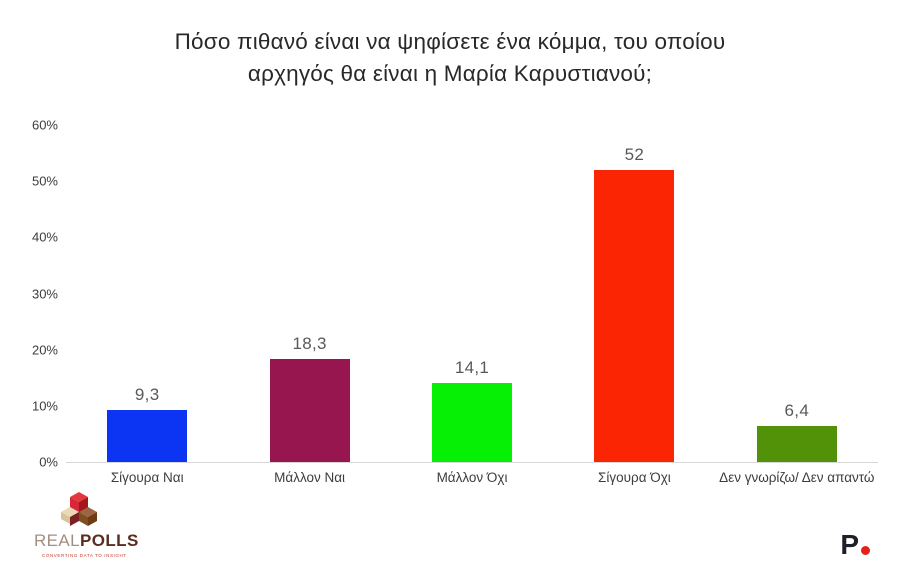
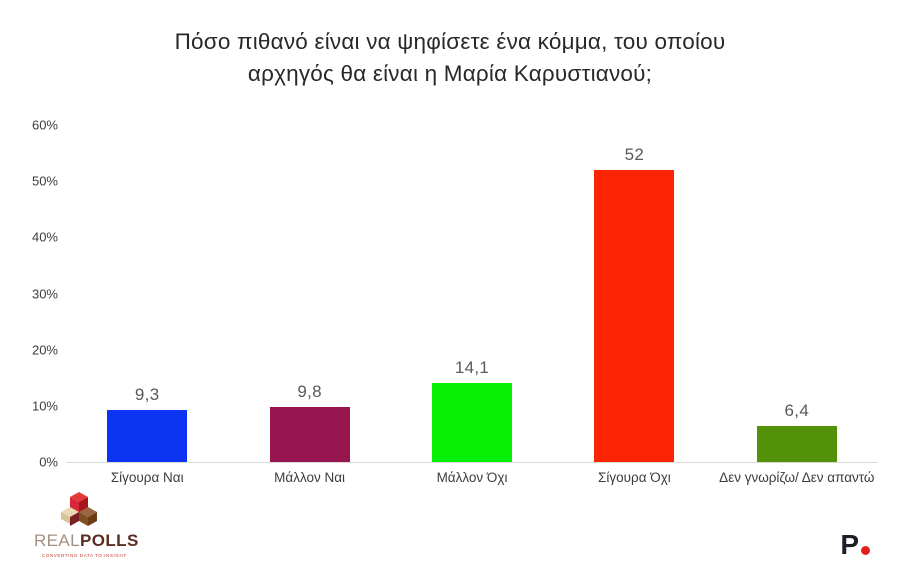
Μάλλον Ναι: 18,3 -> 9,8
